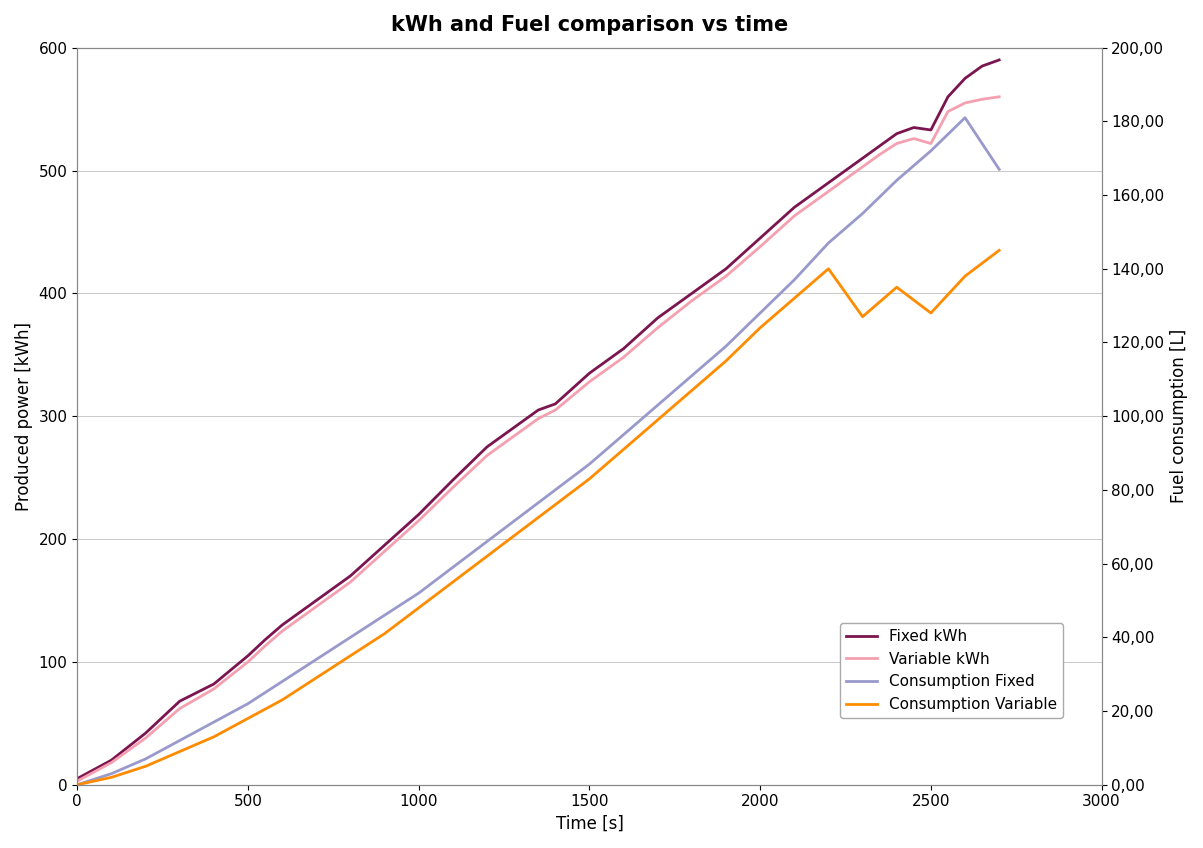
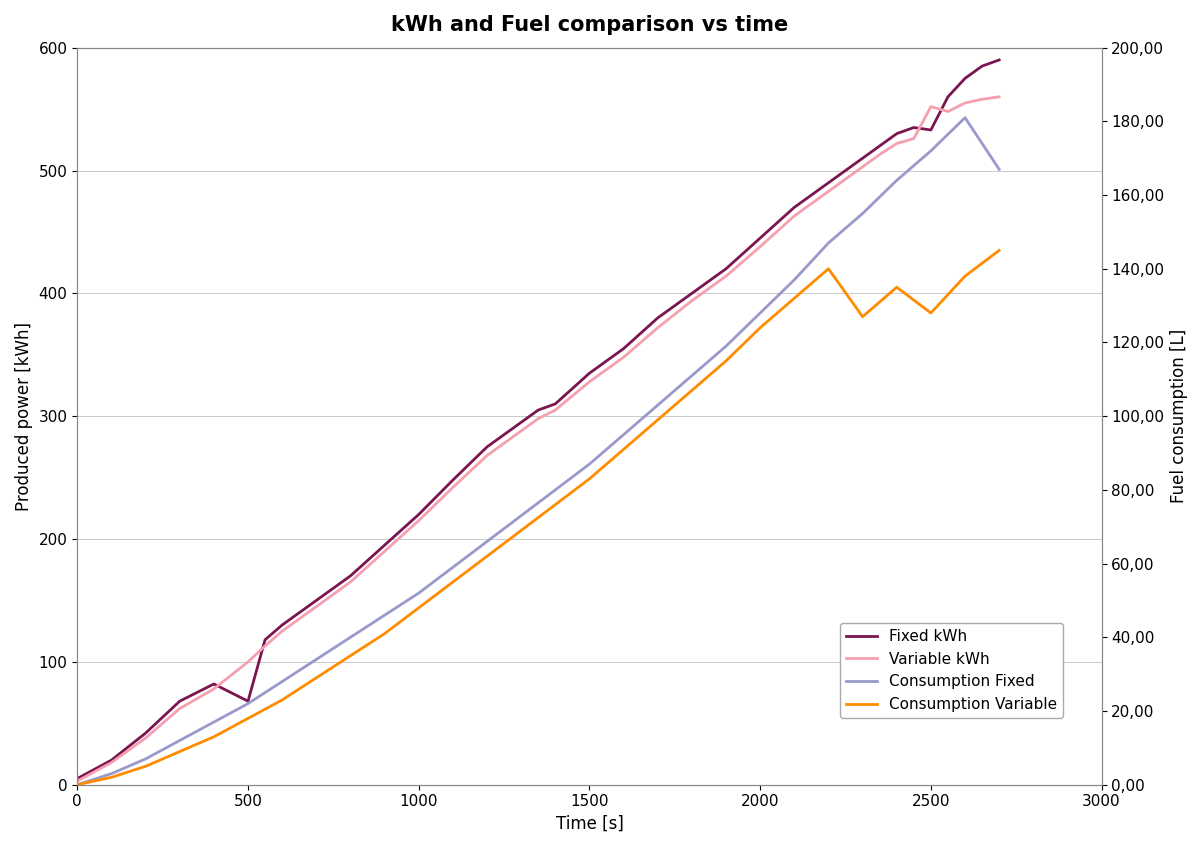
Fixed kWh/500: 105 -> 68
Variable kWh/2500: 522 -> 552
